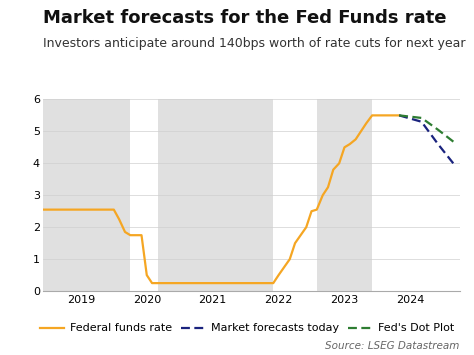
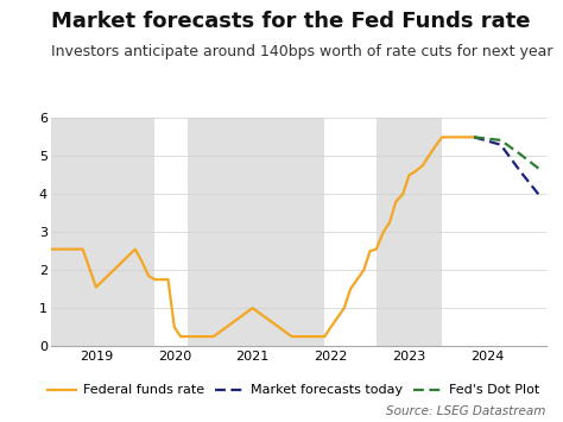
Federal funds rate/2019: 2.55 -> 1.55
Federal funds rate/2021: 0.25 -> 1.00
